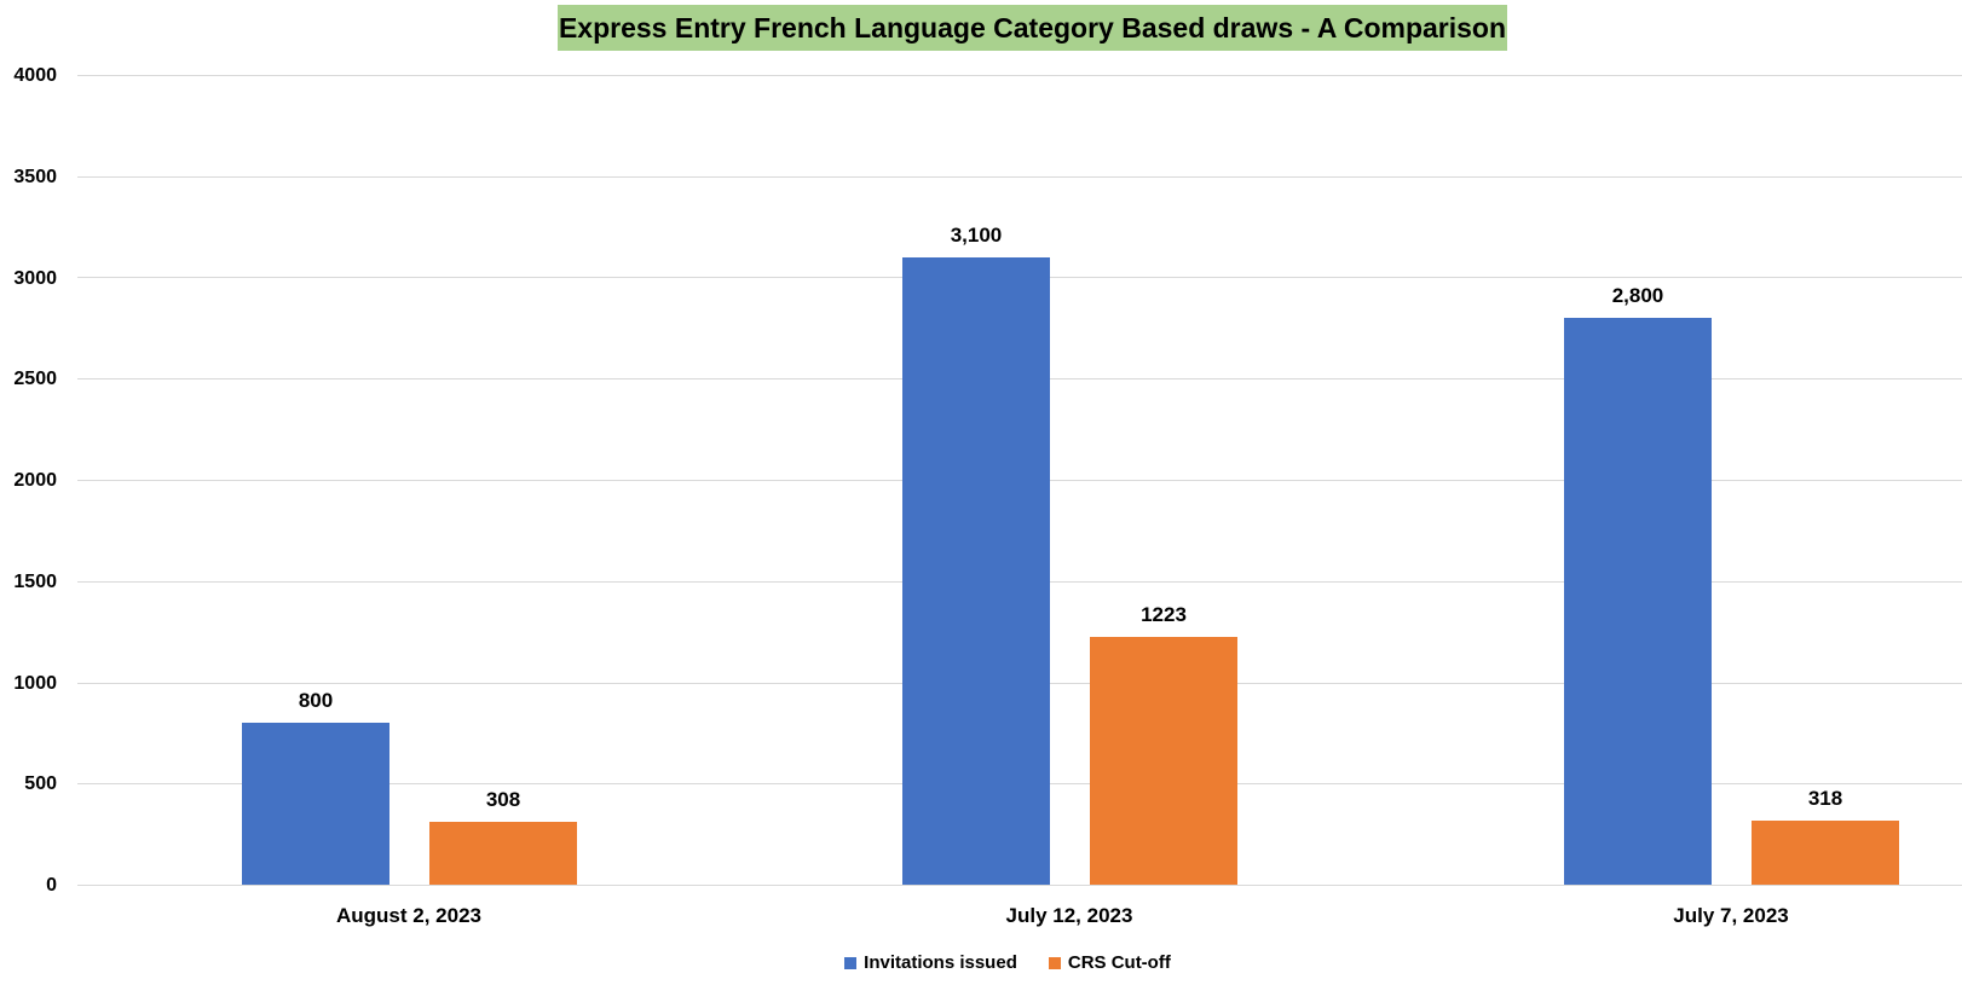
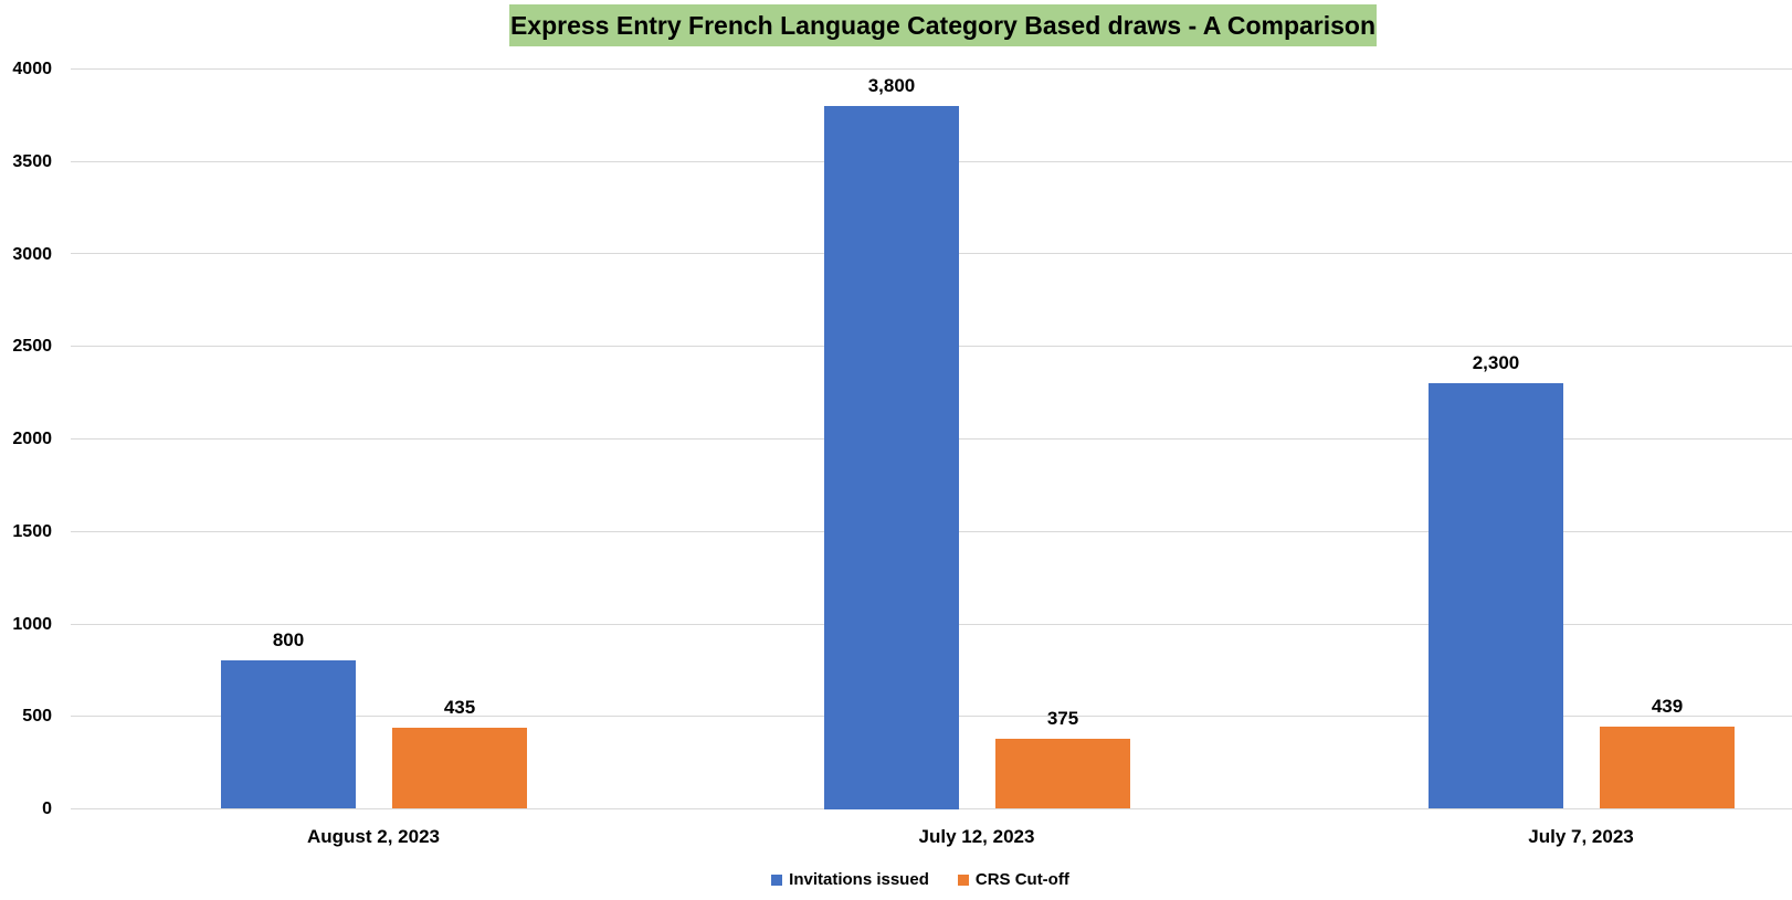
CRS Cut-off/August 2, 2023: 308 -> 435
Invitations issued/July 12, 2023: 3,100 -> 3,800
CRS Cut-off/July 12, 2023: 1223 -> 375
Invitations issued/July 7, 2023: 2,800 -> 2,300
CRS Cut-off/July 7, 2023: 318 -> 439
